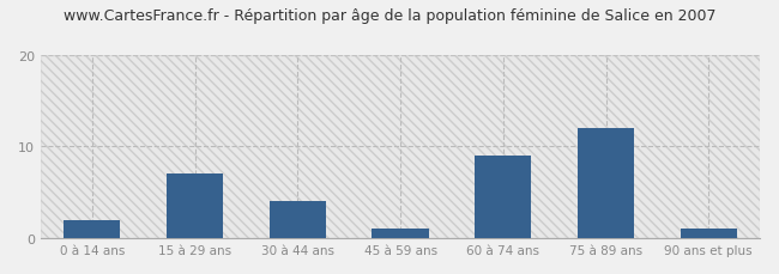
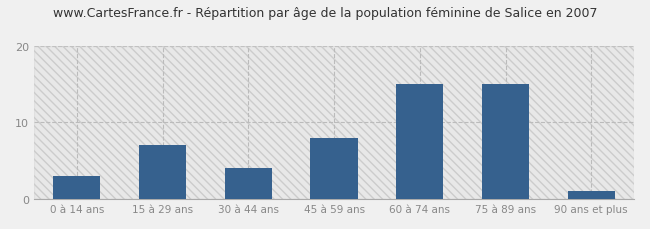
0 à 14 ans: 2 -> 3
45 à 59 ans: 1 -> 8
60 à 74 ans: 9 -> 15
75 à 89 ans: 12 -> 15
